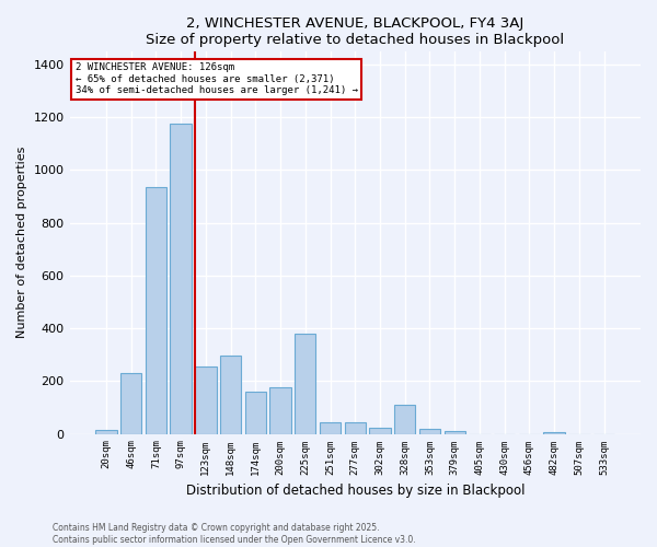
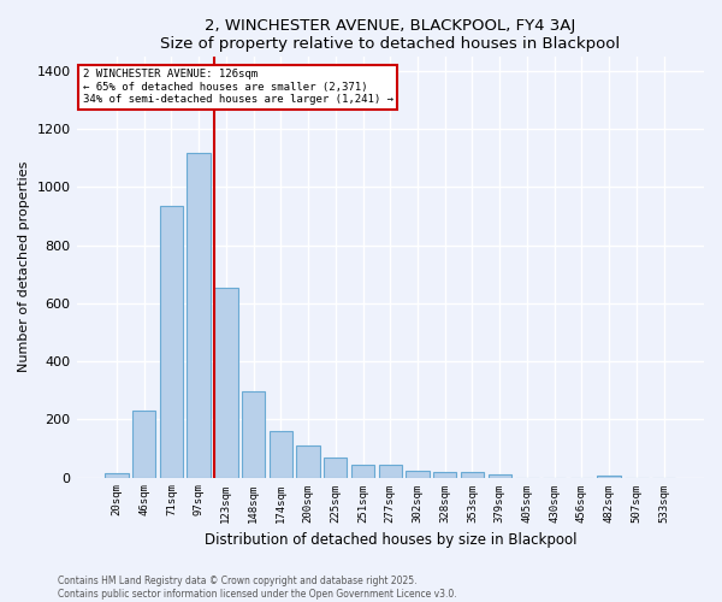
97sqm: 1175 -> 1120
123sqm: 255 -> 655
200sqm: 175 -> 110
225sqm: 380 -> 68
328sqm: 110 -> 18
